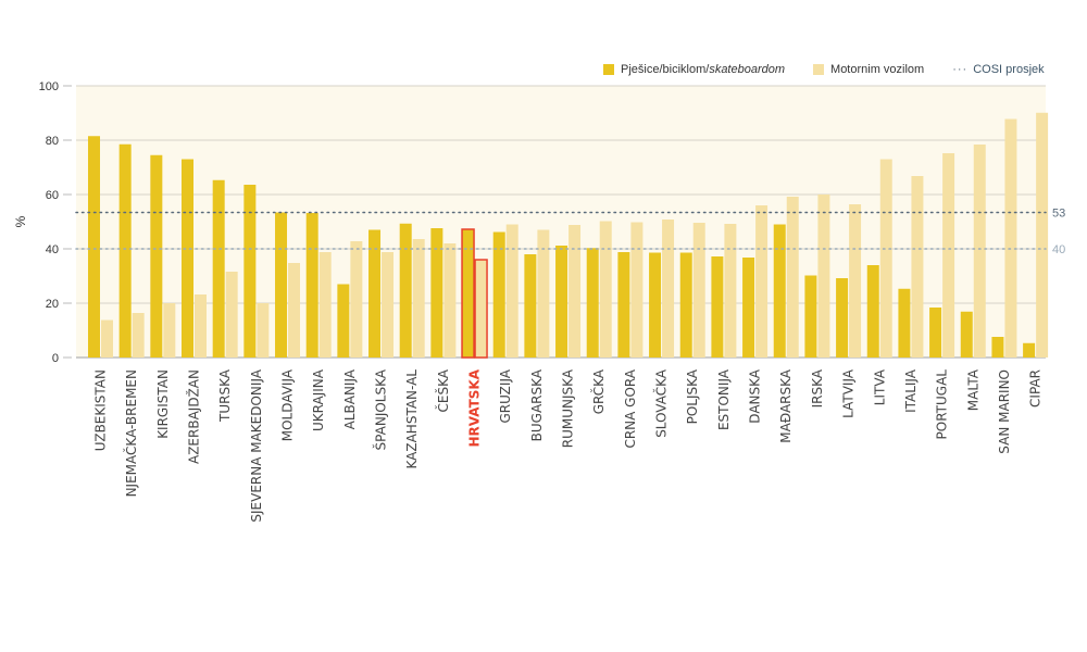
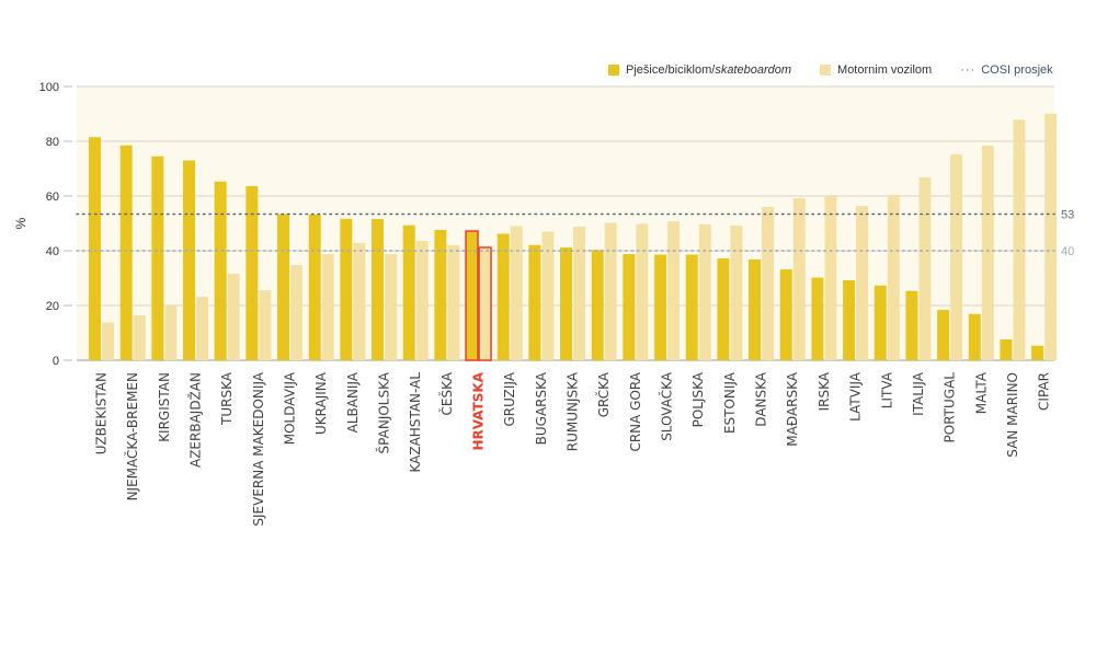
Motornim vozilom/SJEVERNA MAKEDONIJA: 20 -> 26
Pješice/biciklom/skateboardom/ALBANIJA: 27 -> 52
Pješice/biciklom/skateboardom/ŠPANJOLSKA: 47 -> 52
Motornim vozilom/HRVATSKA: 36 -> 41
Pješice/biciklom/skateboardom/BUGARSKA: 38 -> 42
Pješice/biciklom/skateboardom/MAĐARSKA: 49 -> 33
Pješice/biciklom/skateboardom/LITVA: 34 -> 27
Motornim vozilom/LITVA: 73 -> 60
